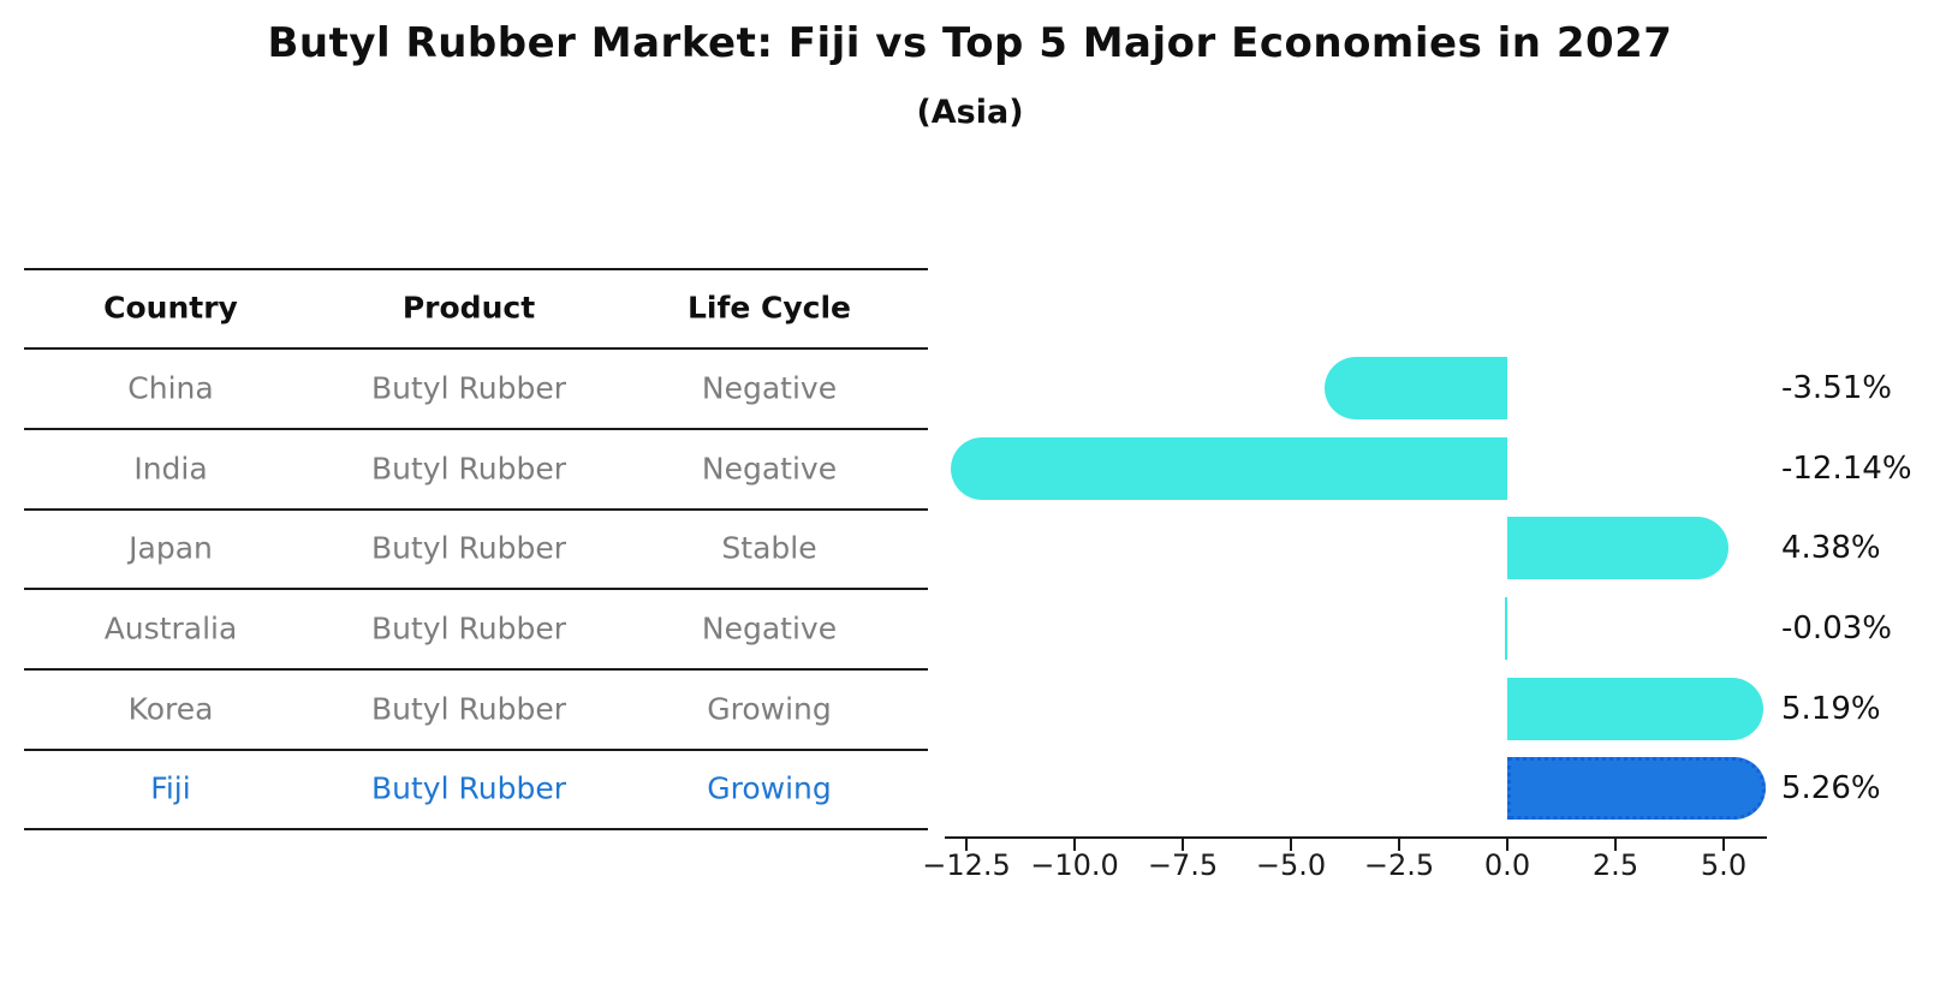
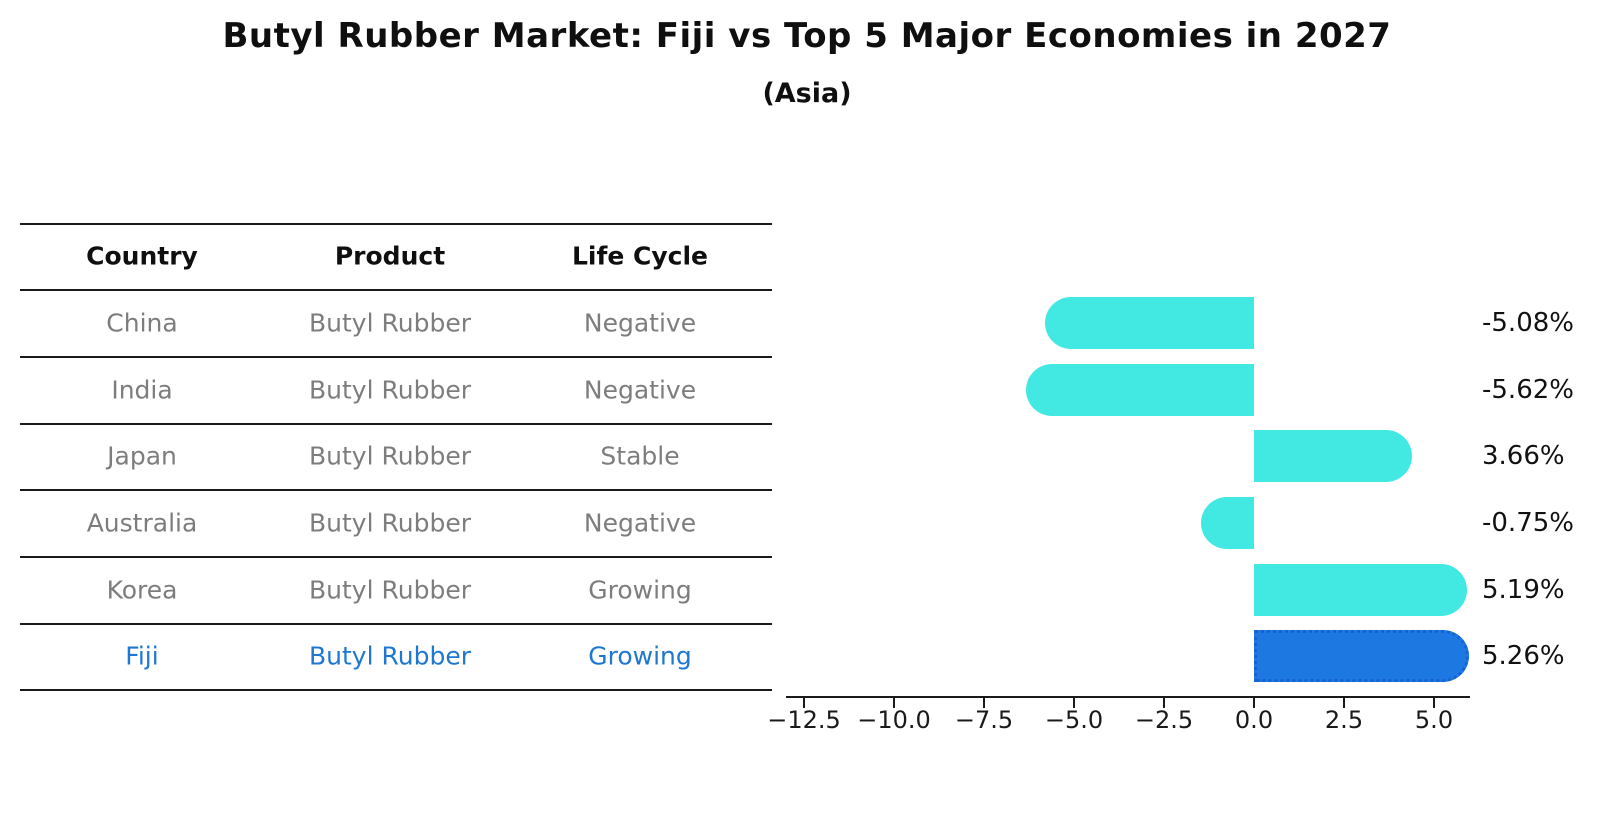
China: -3.51% -> -5.08%
India: -12.14% -> -5.62%
Japan: 4.38% -> 3.66%
Australia: -0.03% -> -0.75%
